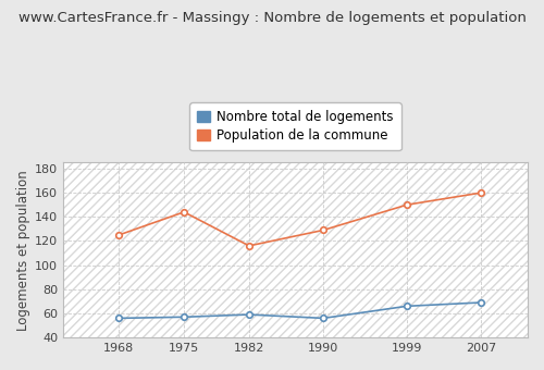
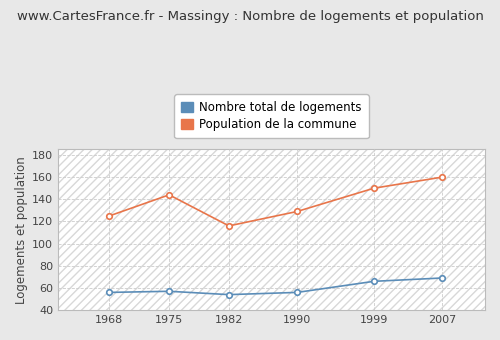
Nombre total de logements/1982: 59 -> 54
